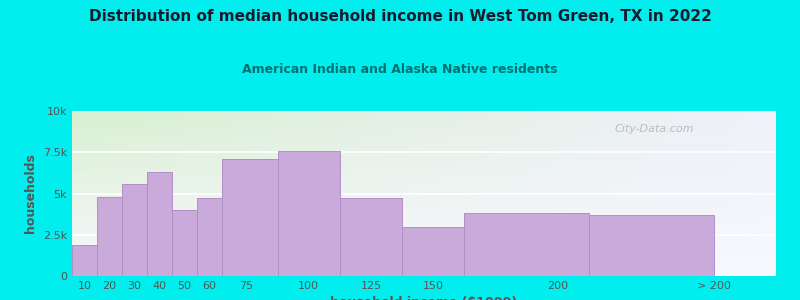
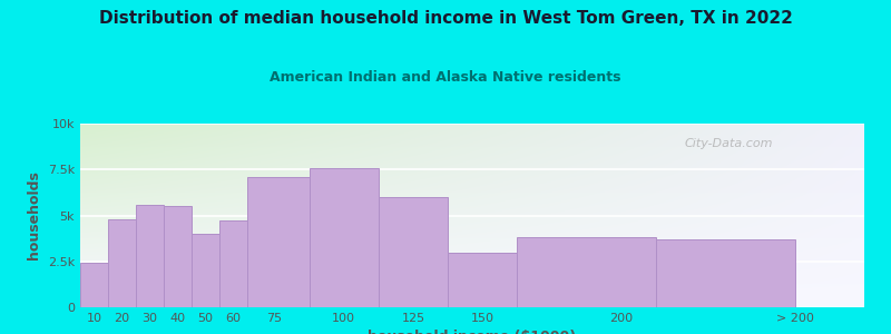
10: 1.9k -> 2.4k
40: 6.3k -> 5.5k
125: 4.7k -> 6.0k
